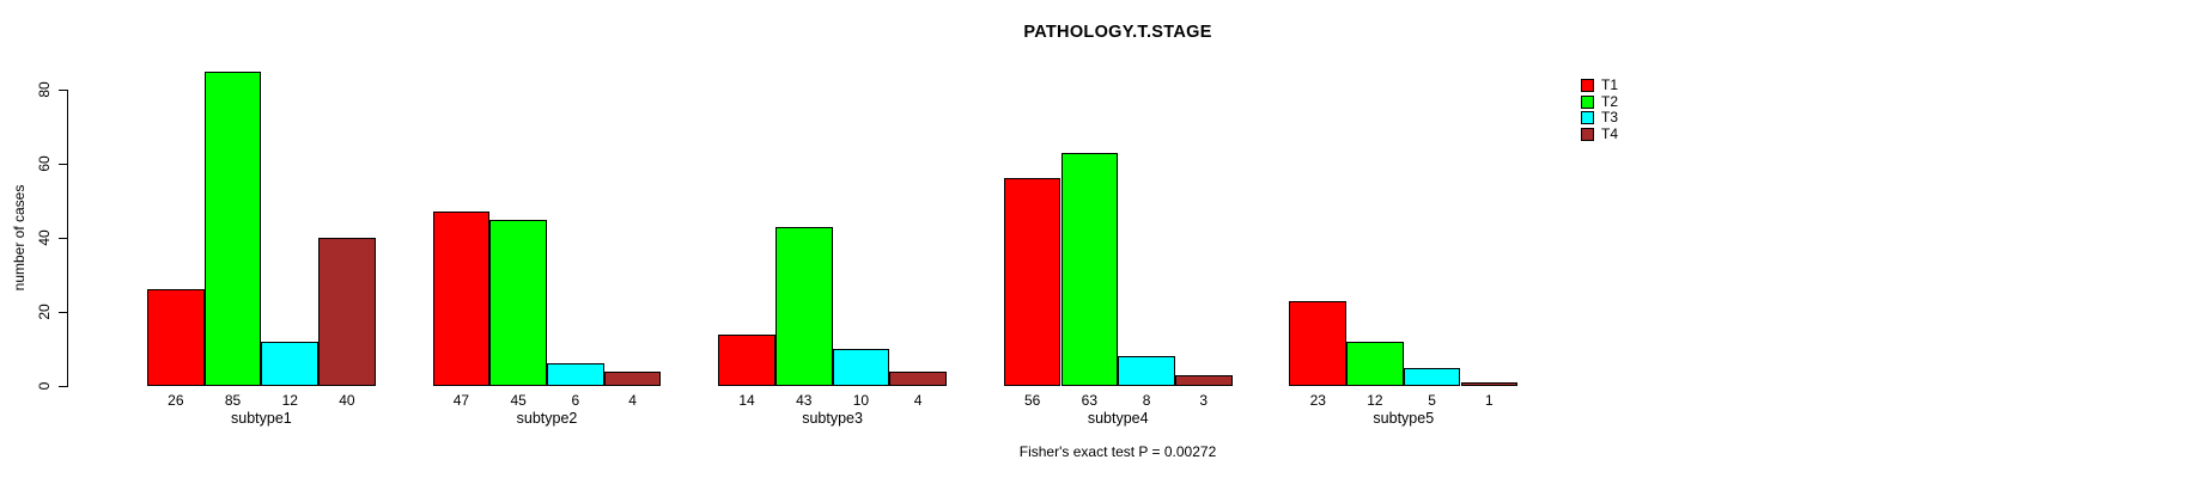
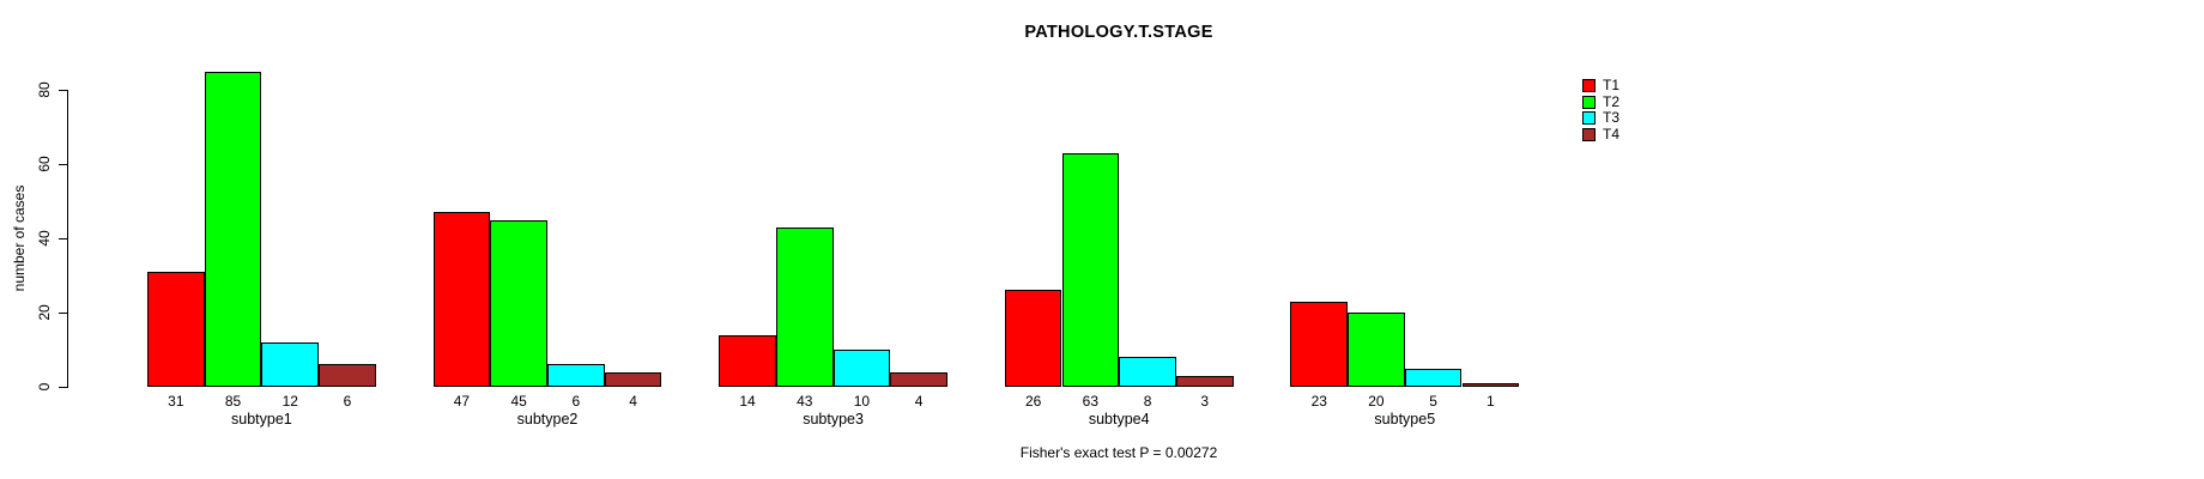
T1/subtype1: 26 -> 31
T4/subtype1: 40 -> 6
T1/subtype4: 56 -> 26
T2/subtype5: 12 -> 20
